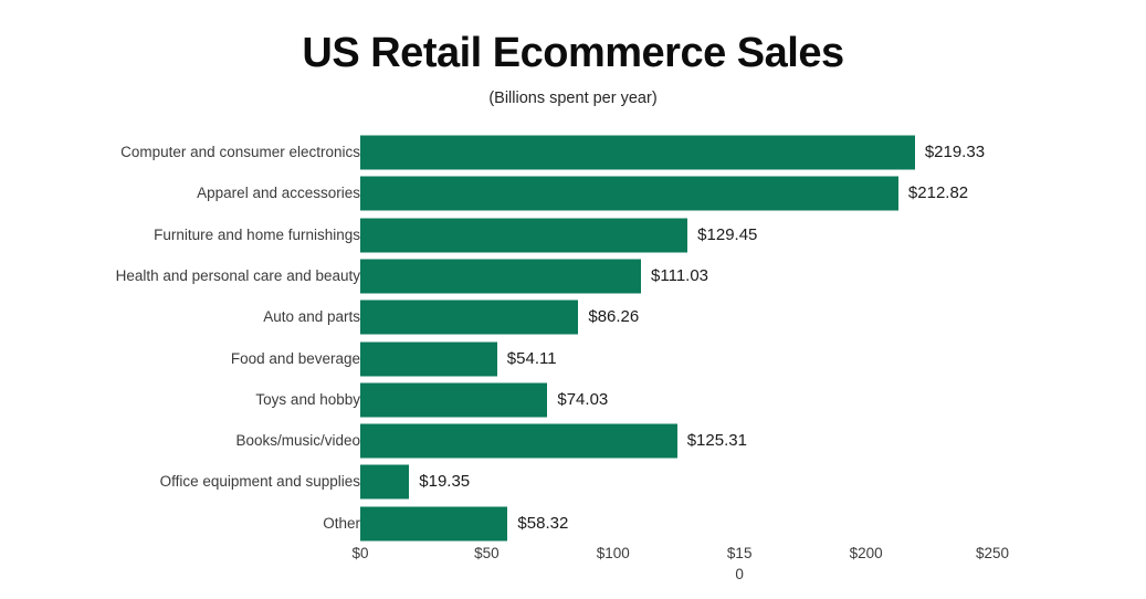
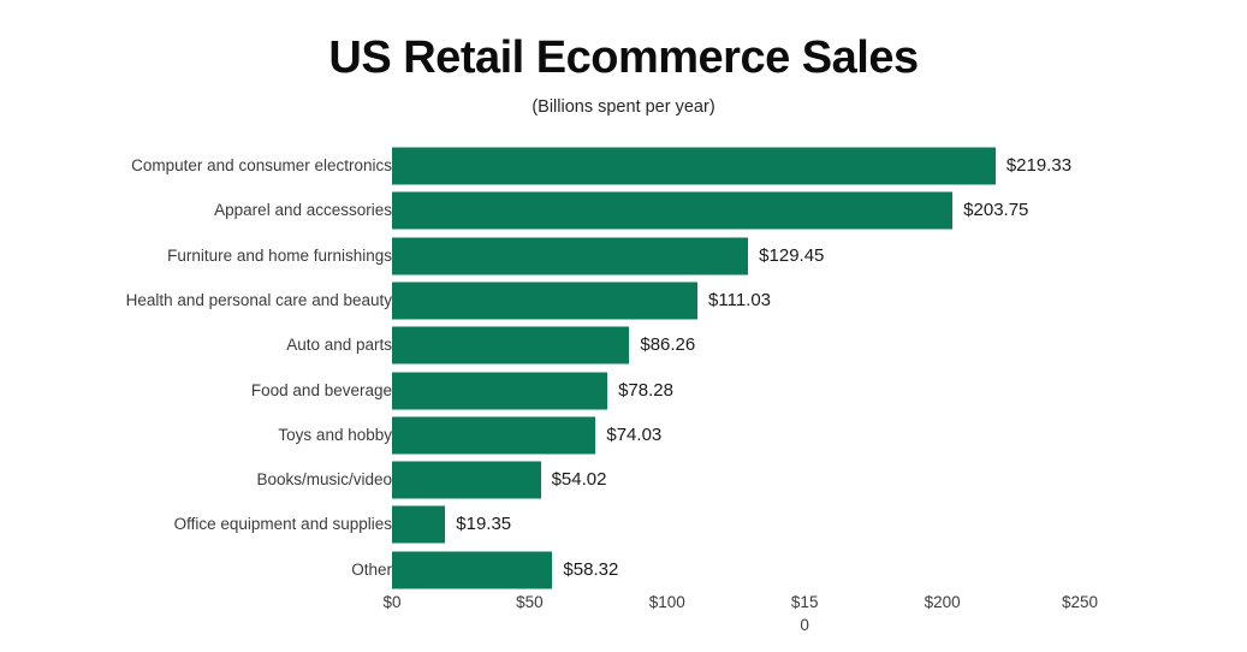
Apparel and accessories: $212.82 -> $203.75
Food and beverage: $54.11 -> $78.28
Books/music/video: $125.31 -> $54.02
